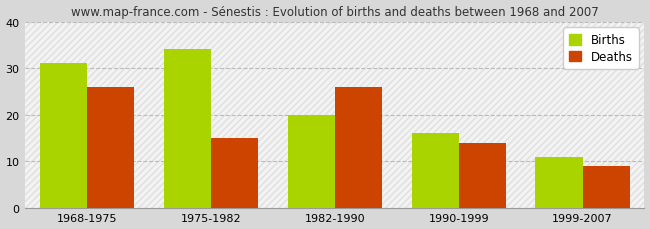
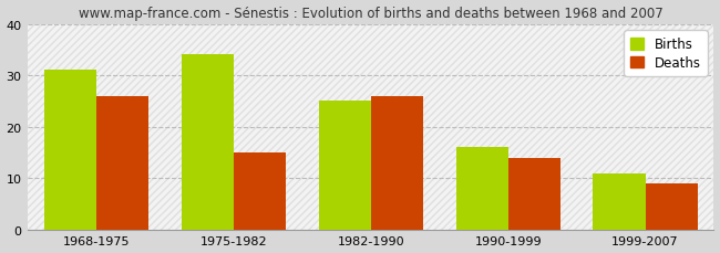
Births/1982-1990: 20 -> 25
